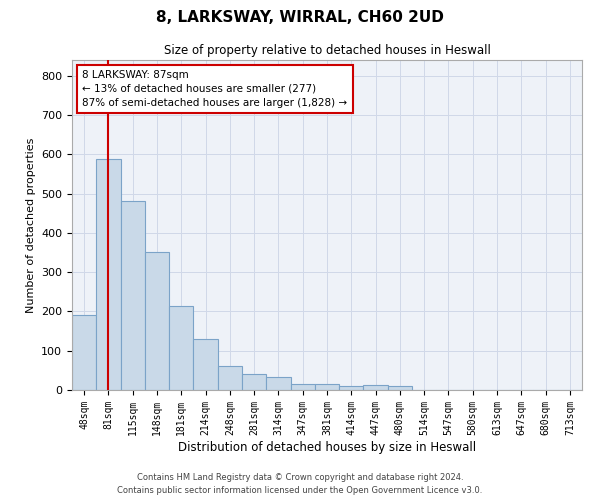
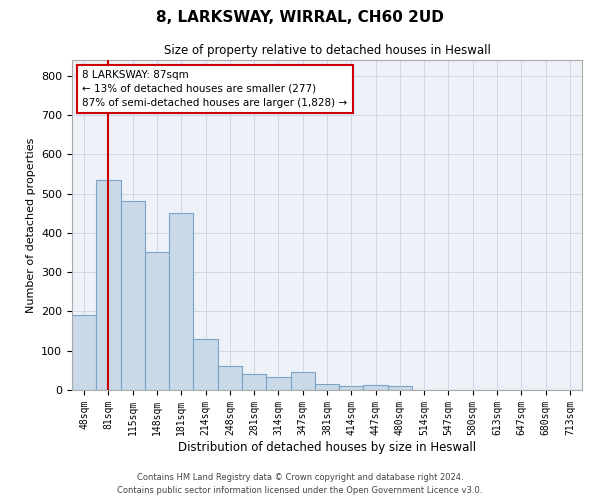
81sqm: 588 -> 535
181sqm: 215 -> 450
347sqm: 15 -> 45
